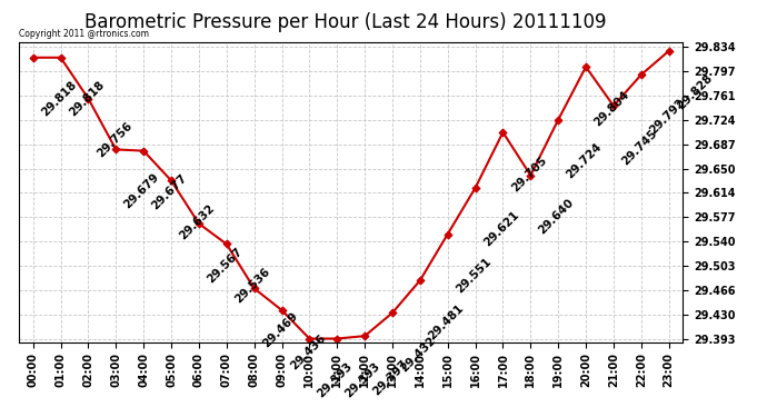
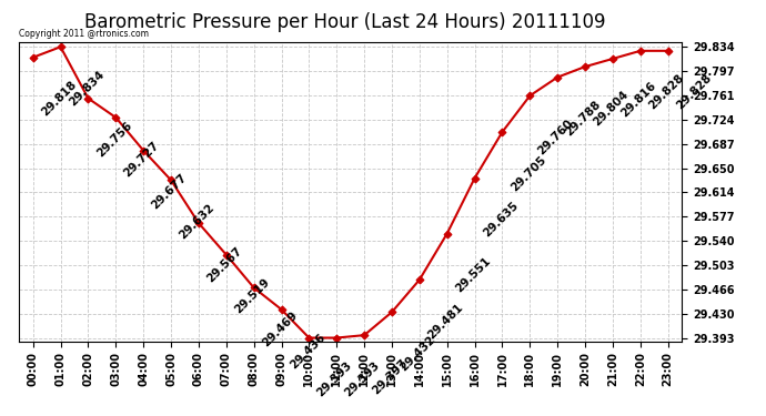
01:00: 29.818 -> 29.834
03:00: 29.679 -> 29.727
07:00: 29.536 -> 29.519
16:00: 29.621 -> 29.635
18:00: 29.640 -> 29.760
19:00: 29.724 -> 29.788
21:00: 29.745 -> 29.816
22:00: 29.792 -> 29.828
